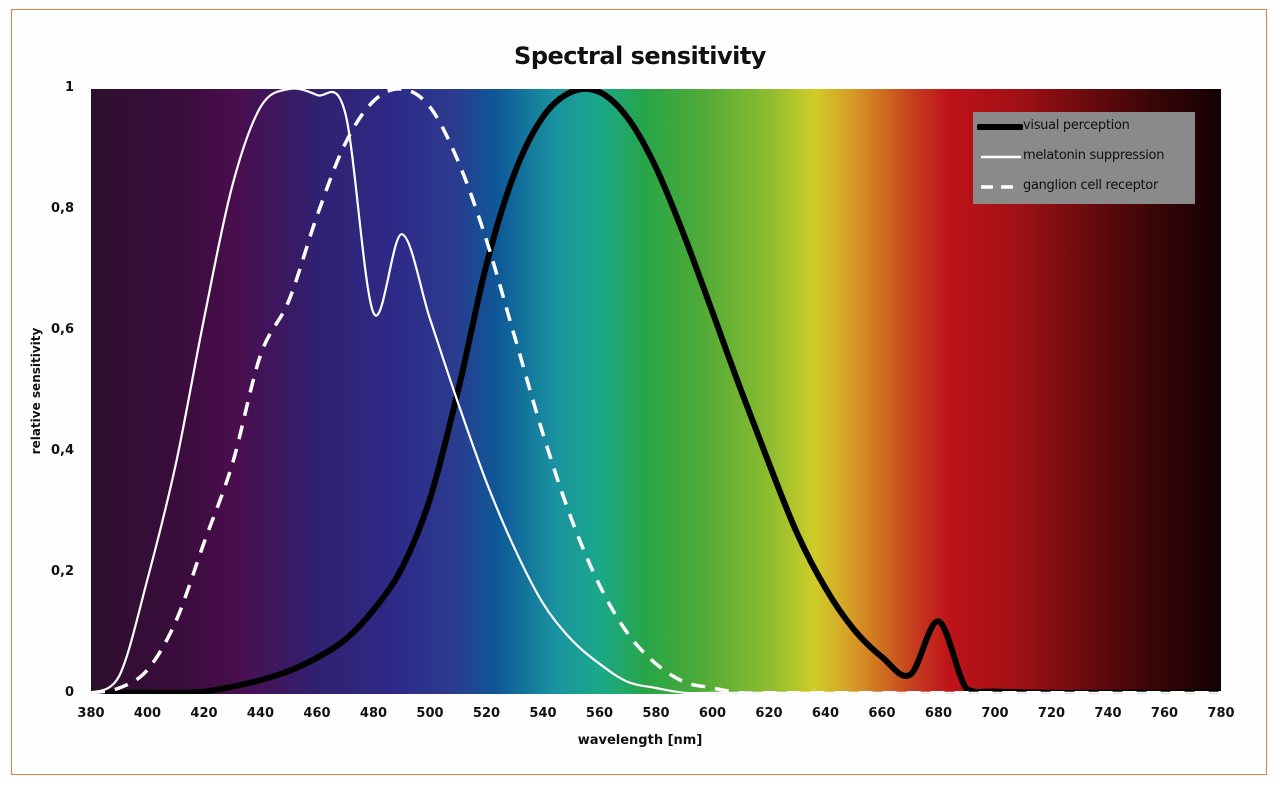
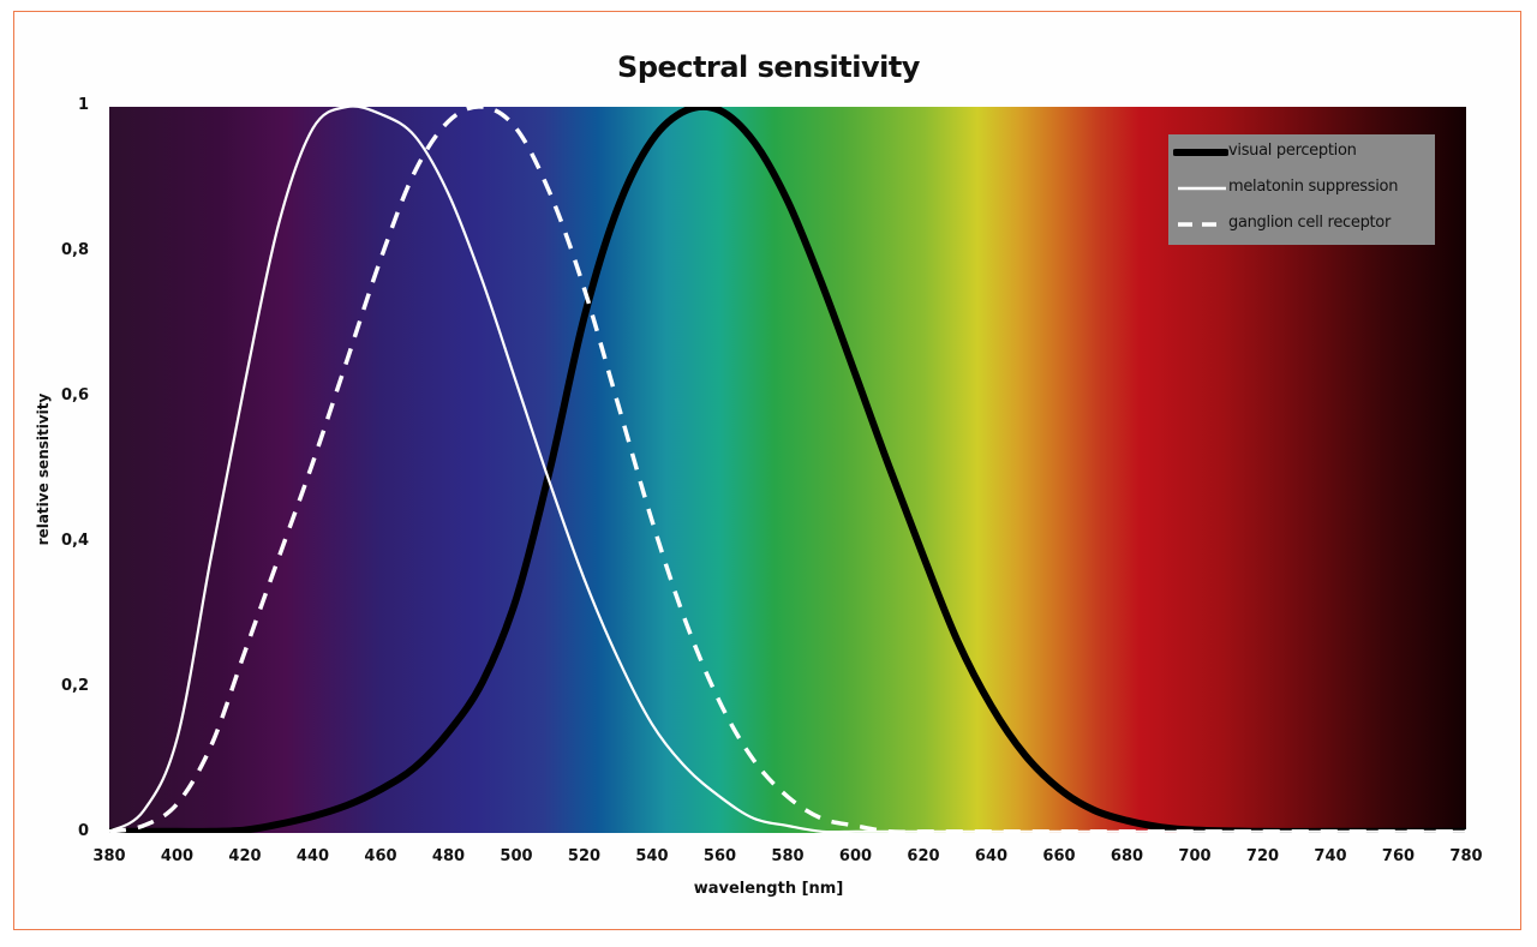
melatonin suppression/400: 0,19 -> 0,13
ganglion cell receptor/440: 0,56 -> 0,51
melatonin suppression/480: 0,63 -> 0,88
visual perception/680: 0,12 -> 0,02
